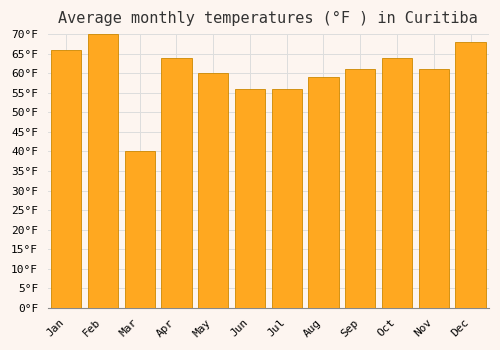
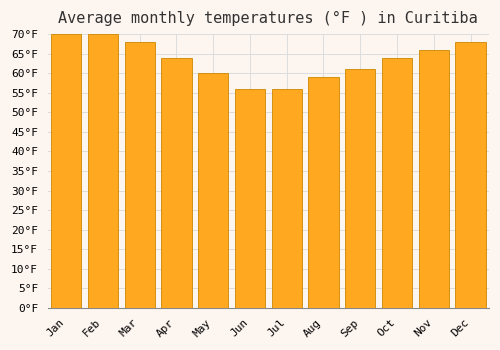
Jan: 66°F -> 70°F
Mar: 40°F -> 68°F
Nov: 61°F -> 66°F
